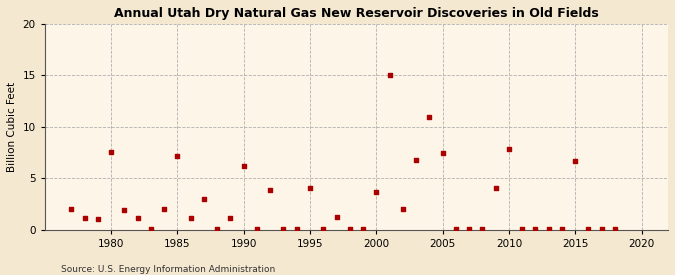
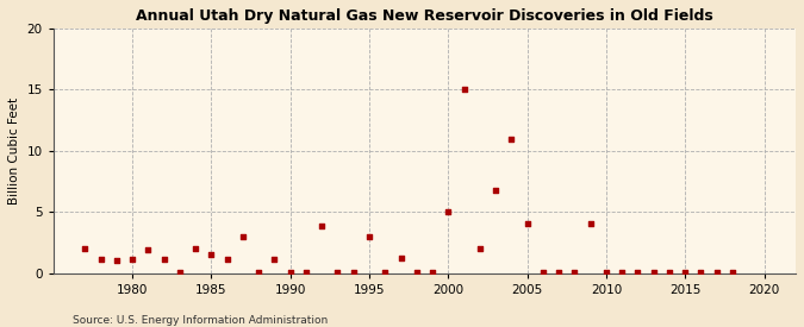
1980: 7.6 -> 1.1
1985: 7.2 -> 1.5
1990: 6.2 -> 0.1
1995: 4.1 -> 3.0
2000: 3.7 -> 5.0
2005: 7.5 -> 4.1
2010: 7.8 -> 0.1
2015: 6.7 -> 0.1
